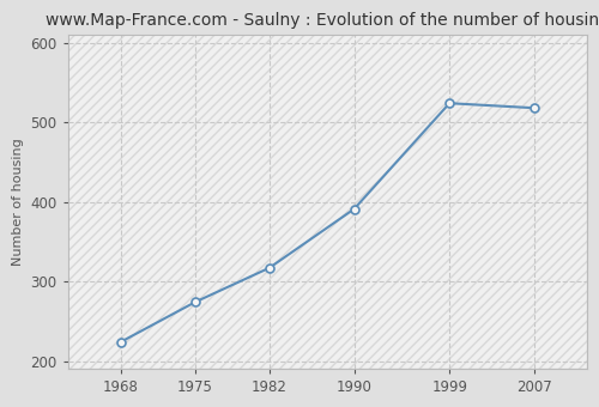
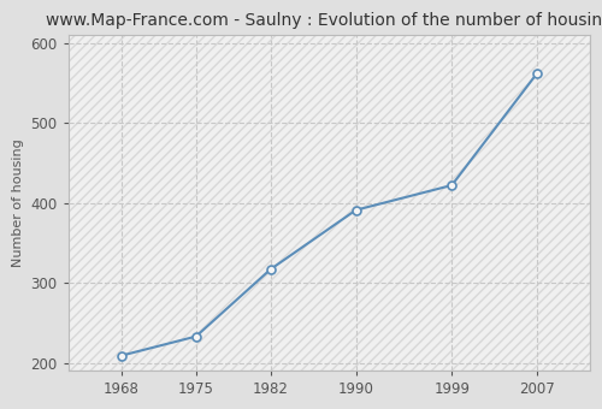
1968: 224 -> 209
1975: 274 -> 233
1999: 524 -> 422
2007: 518 -> 562
